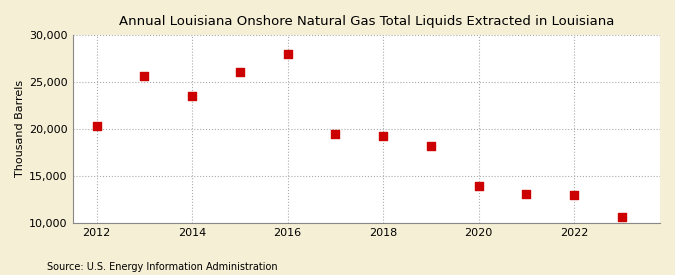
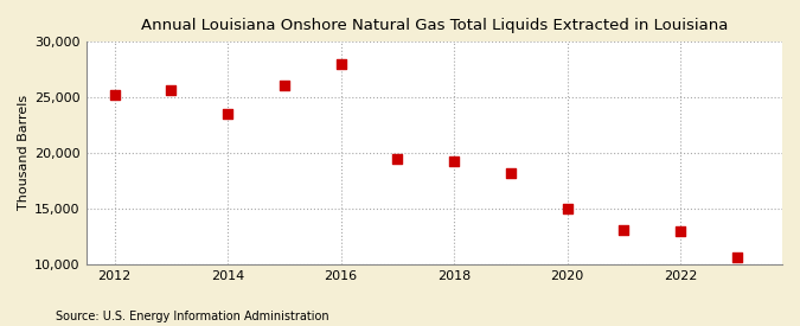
2012: 20,300 -> 25,200
2020: 13,900 -> 15,000
